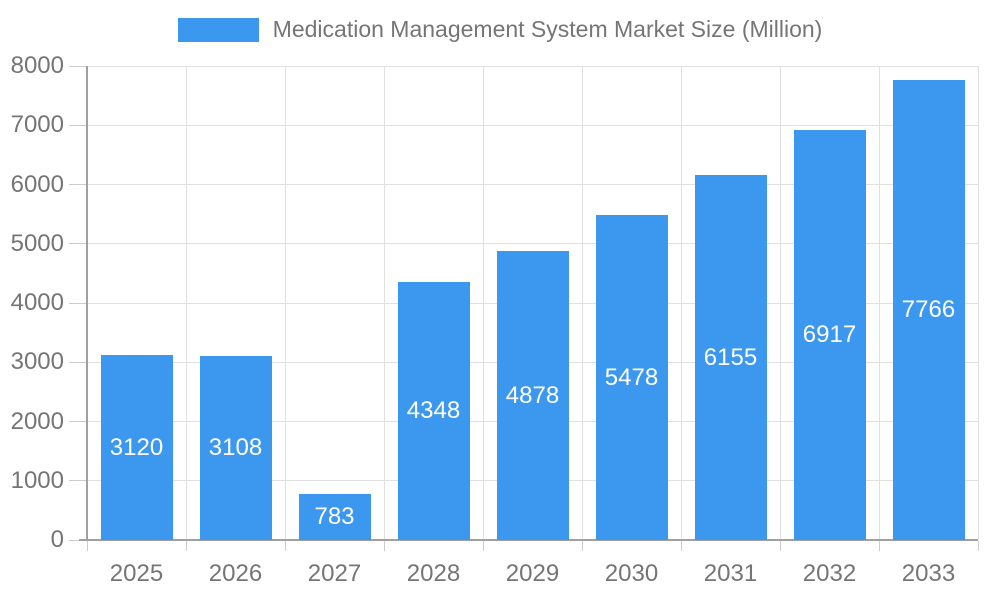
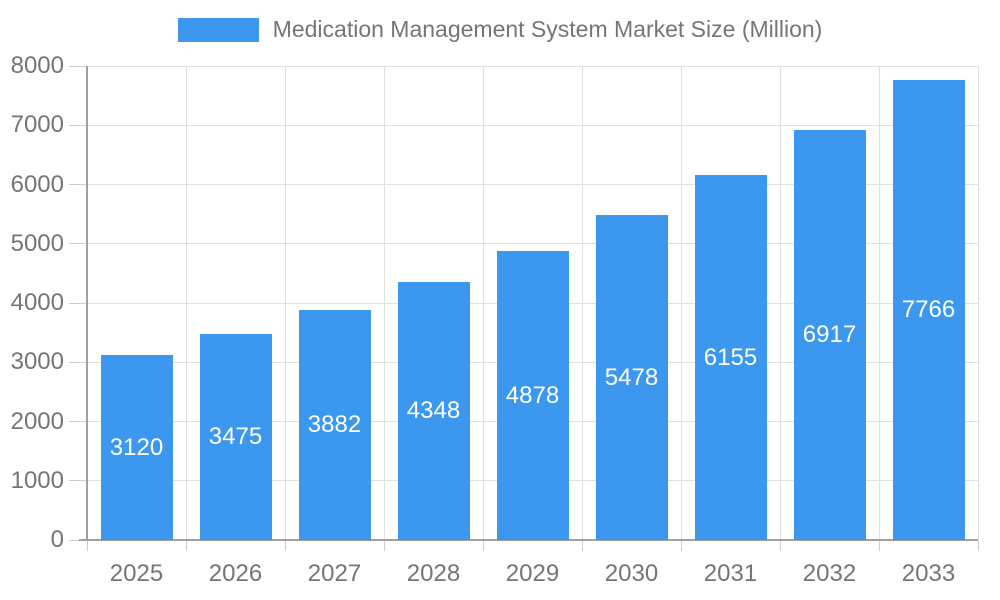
2026: 3108 -> 3475
2027: 783 -> 3882
